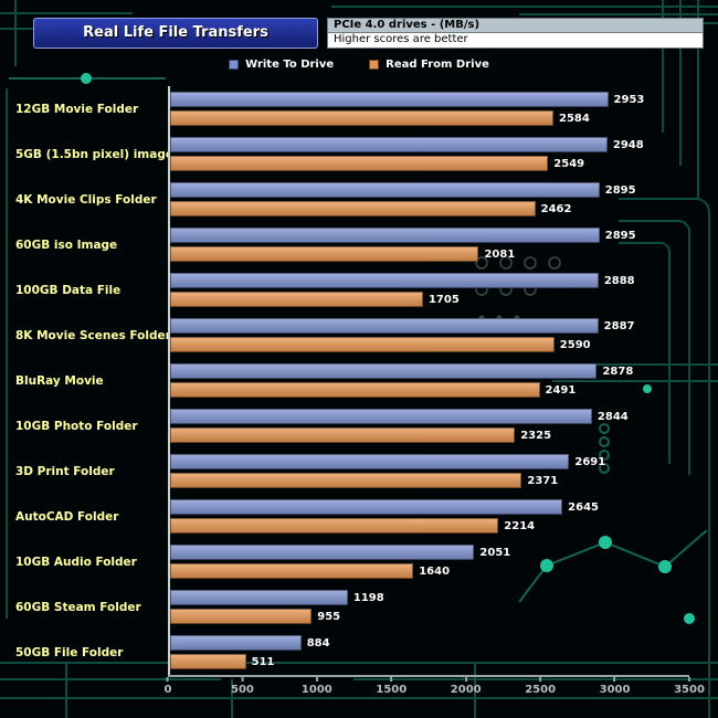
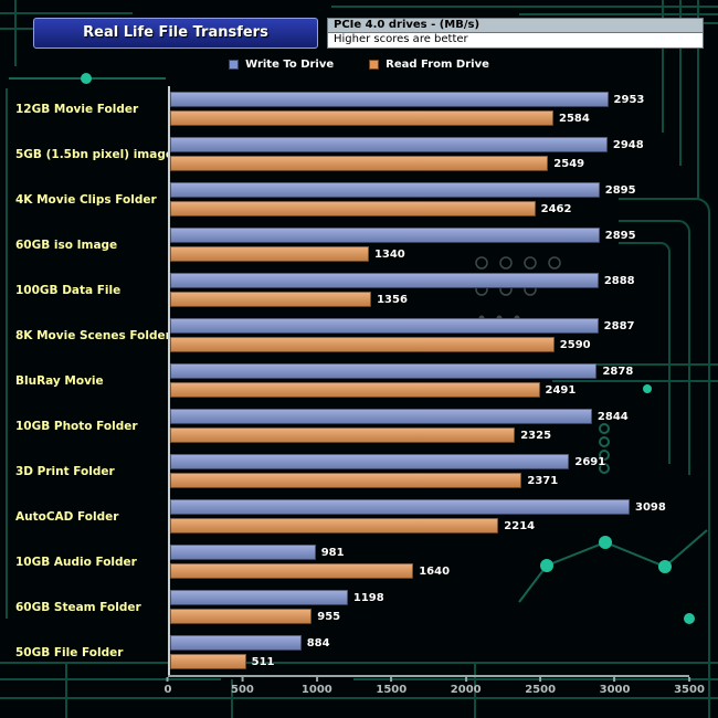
Read From Drive/60GB iso Image: 2081 -> 1340
Read From Drive/100GB Data File: 1705 -> 1356
Write To Drive/AutoCAD Folder: 2645 -> 3098
Write To Drive/10GB Audio Folder: 2051 -> 981
